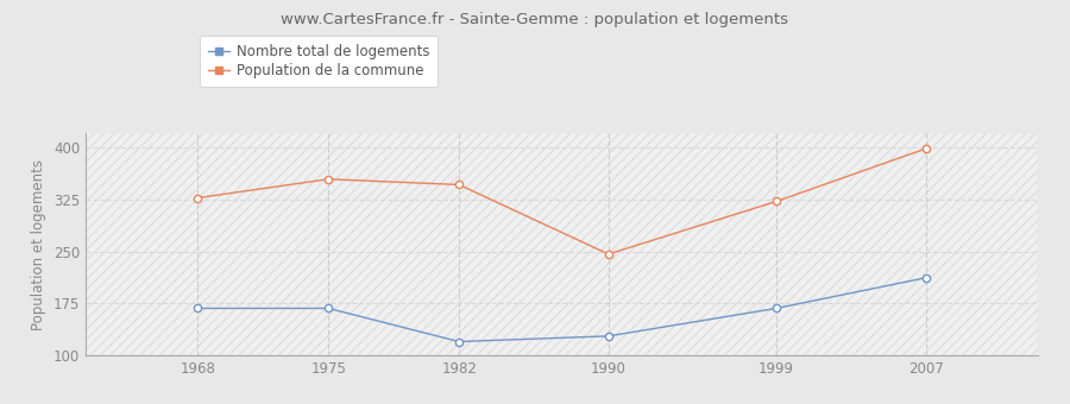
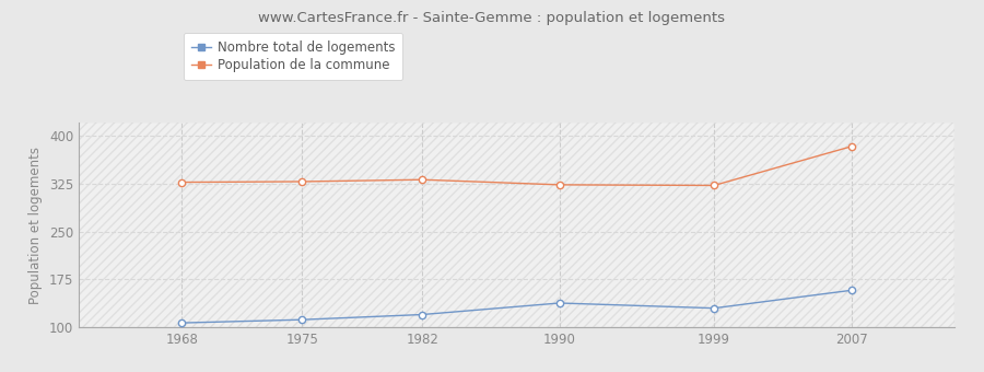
Nombre total de logements/1968: 168 -> 107
Nombre total de logements/1975: 168 -> 112
Population de la commune/1975: 354 -> 328
Population de la commune/1982: 346 -> 331
Nombre total de logements/1990: 128 -> 138
Population de la commune/1990: 246 -> 323
Nombre total de logements/1999: 168 -> 130
Nombre total de logements/2007: 212 -> 158
Population de la commune/2007: 398 -> 383
